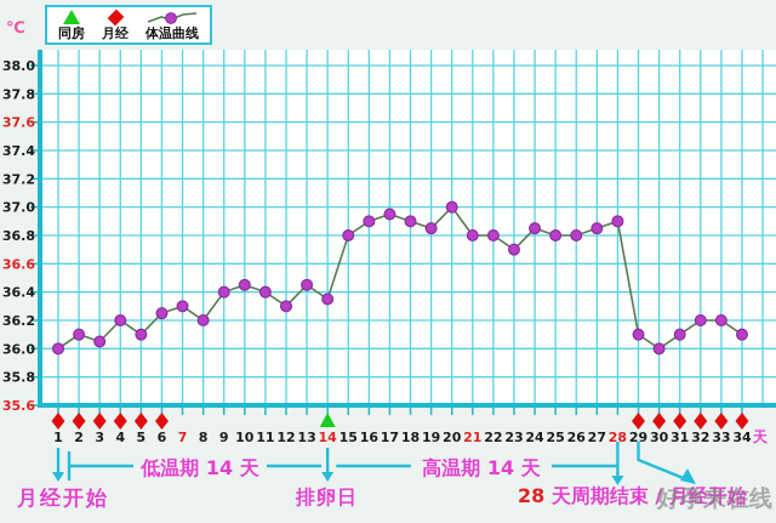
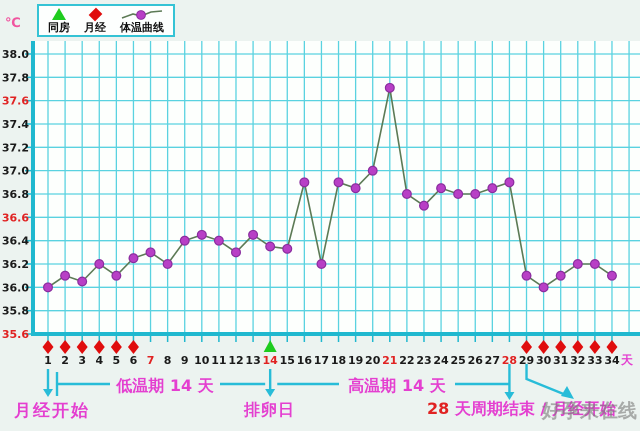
15: 36.80 -> 36.33
17: 36.95 -> 36.20
21: 36.80 -> 37.71
